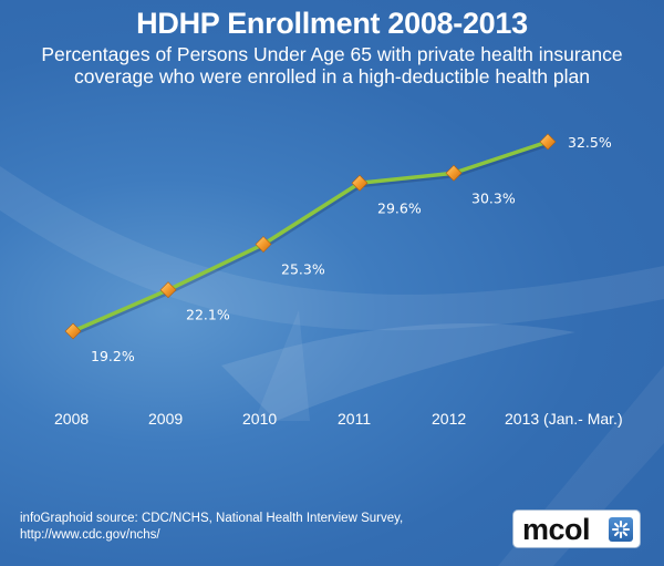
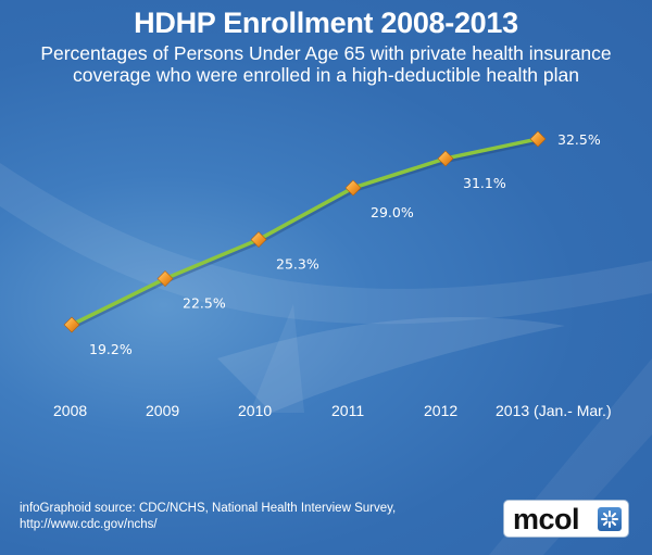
2009: 22.1% -> 22.5%
2011: 29.6% -> 29.0%
2012: 30.3% -> 31.1%
